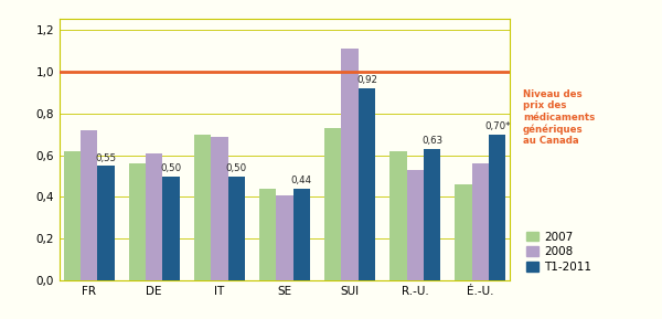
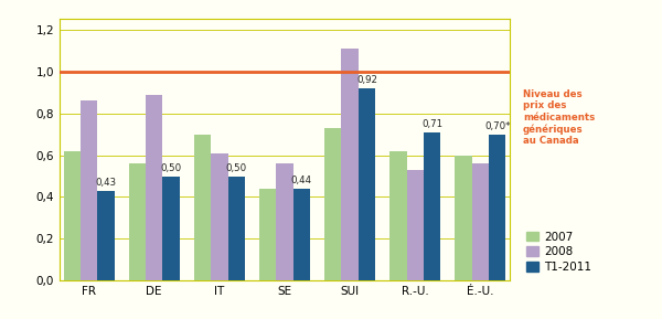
2008/FR: 0,72 -> 0,86
T1-2011/FR: 0,55 -> 0,43
2008/DE: 0,61 -> 0,89
2008/IT: 0,69 -> 0,61
2008/SE: 0,41 -> 0,56
T1-2011/R.-U.: 0,63 -> 0,71
2007/É.-U.: 0,46 -> 0,60
